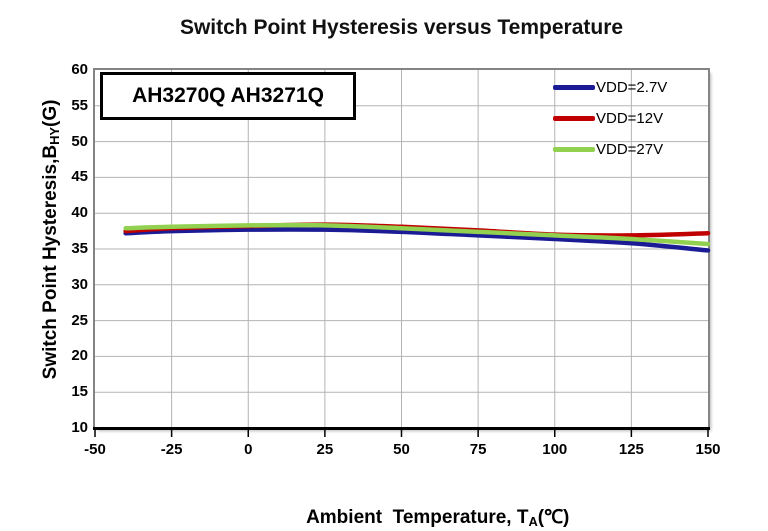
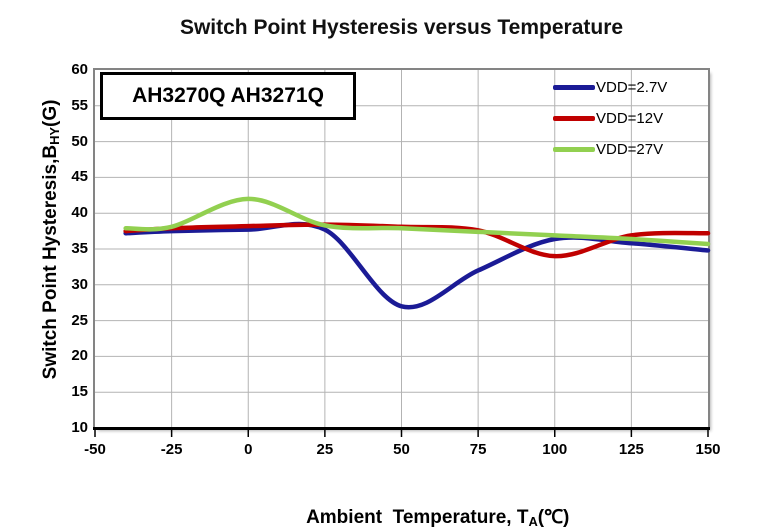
VDD=27V/0: 38 -> 42
VDD=2.7V/50: 37 -> 27
VDD=2.7V/75: 37 -> 32
VDD=12V/100: 37 -> 34
